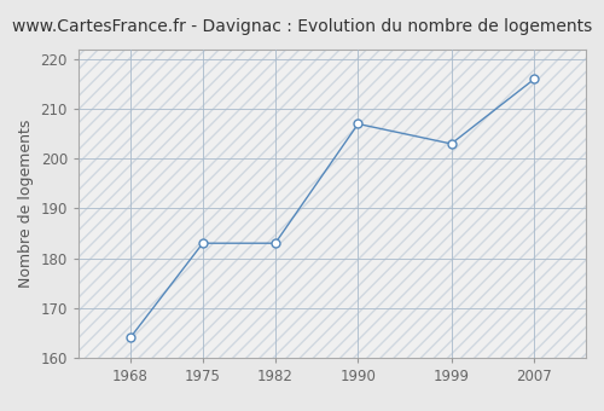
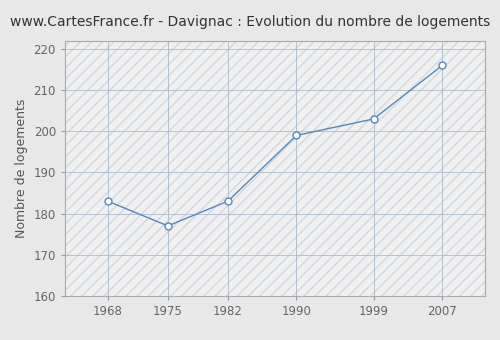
1968: 164 -> 183
1975: 183 -> 177
1990: 207 -> 199
